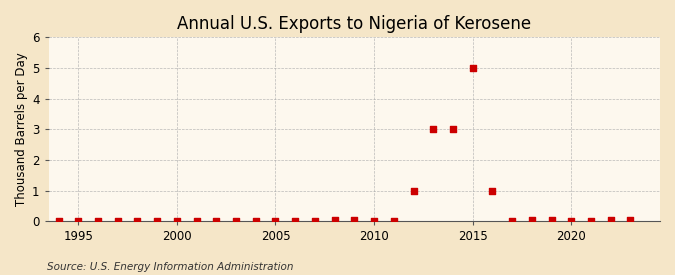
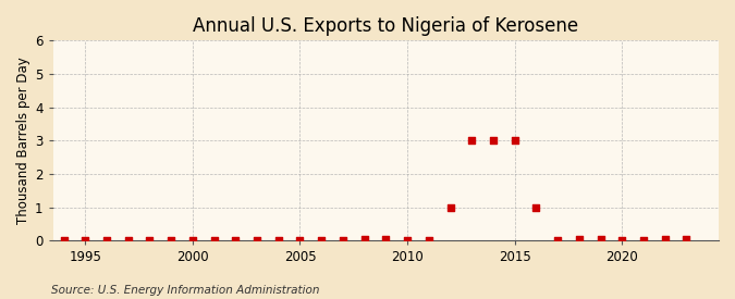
2015: 5.00 -> 3.00
